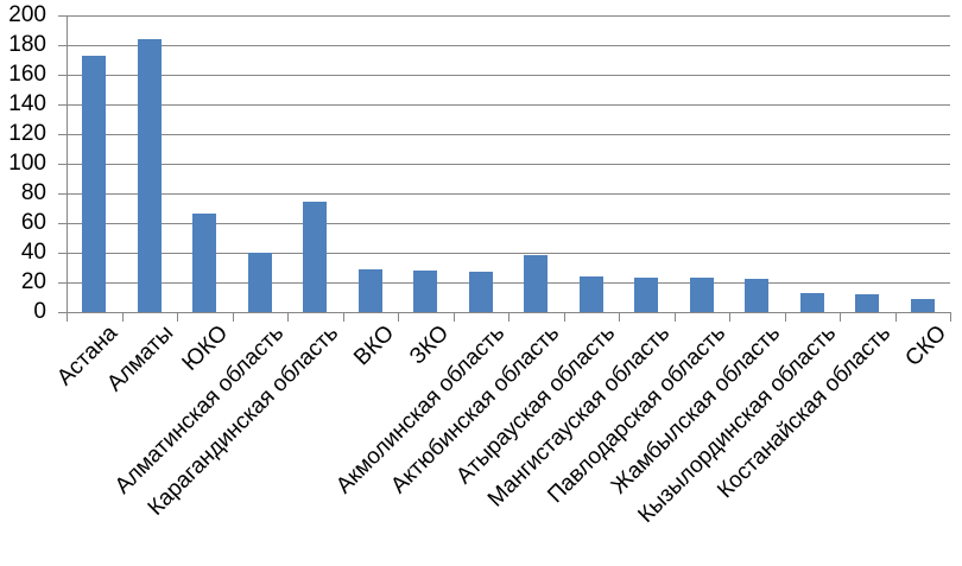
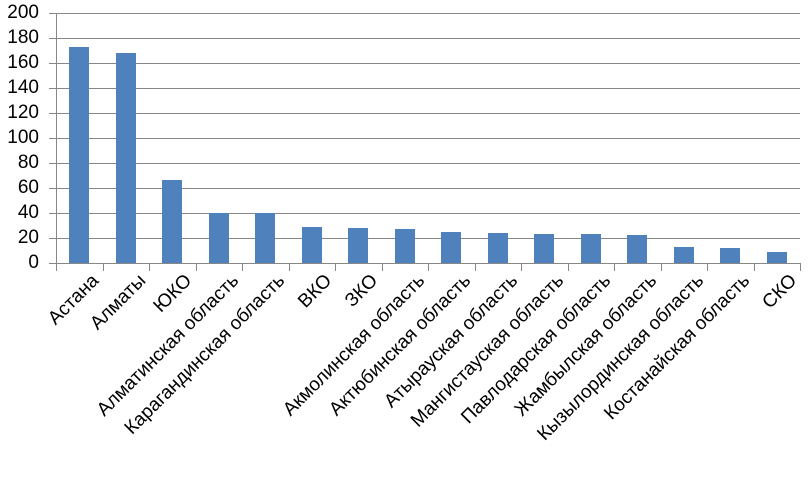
Алматы: 184 -> 168
Карагандинская область: 74 -> 40
Актюбинская область: 38 -> 25
